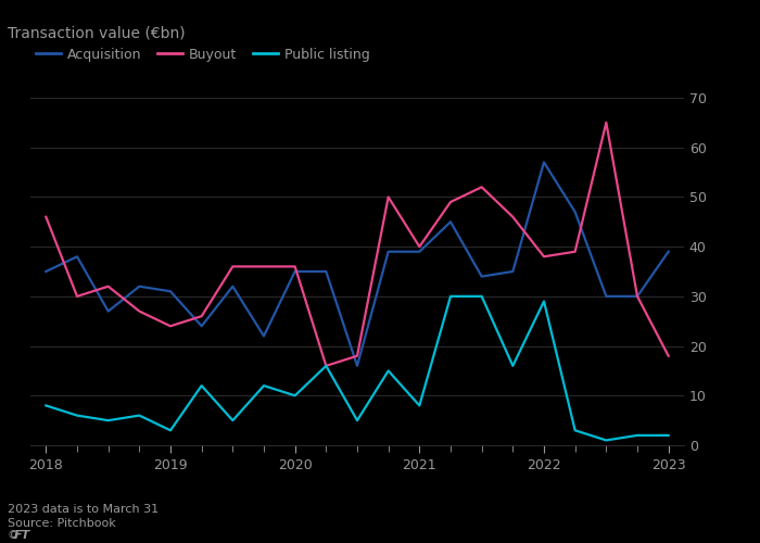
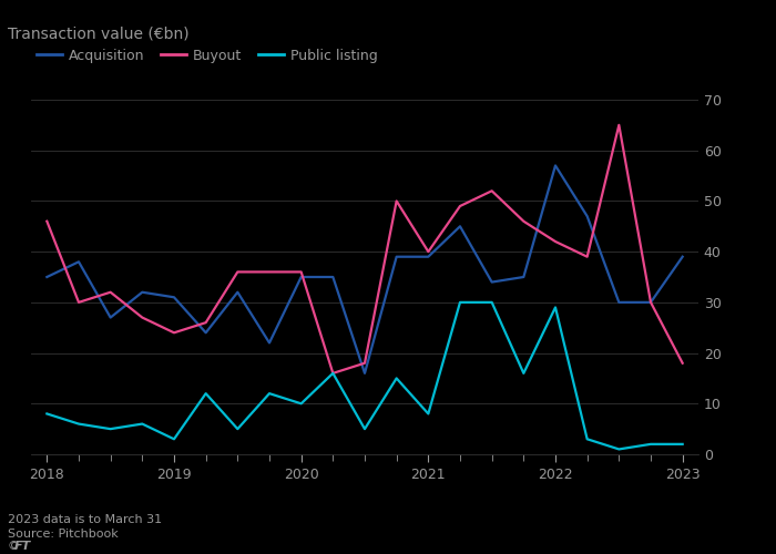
Buyout/2022: 38 -> 42
